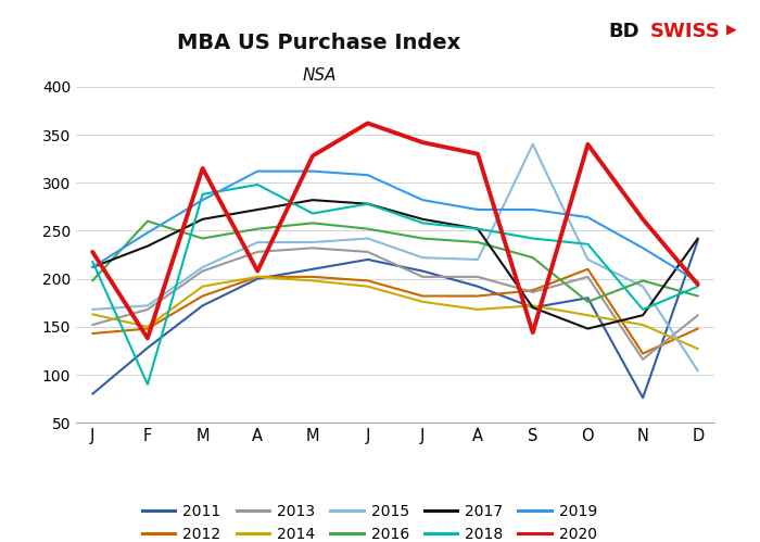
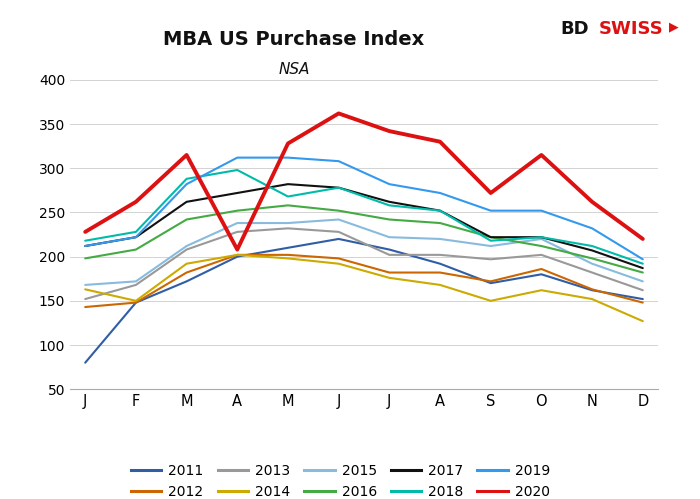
2011/F: 128 -> 148
2016/F: 260 -> 208
2017/F: 234 -> 222
2018/F: 90 -> 228
2019/F: 248 -> 222
2020/F: 138 -> 262
2012/S: 188 -> 172
2013/S: 186 -> 197
2014/S: 172 -> 150
2015/S: 340 -> 212
2017/S: 170 -> 222
2018/S: 242 -> 218
2019/S: 272 -> 252
2020/S: 144 -> 272
2012/O: 210 -> 186
2016/O: 176 -> 212
2017/O: 148 -> 222
2018/O: 236 -> 222
2019/O: 264 -> 252
2020/O: 340 -> 315
2011/N: 76 -> 162
2012/N: 122 -> 163
2013/N: 116 -> 182
2017/N: 162 -> 207
2018/N: 168 -> 212
2011/D: 240 -> 152
2015/D: 104 -> 172
2017/D: 242 -> 187
2020/D: 194 -> 220
